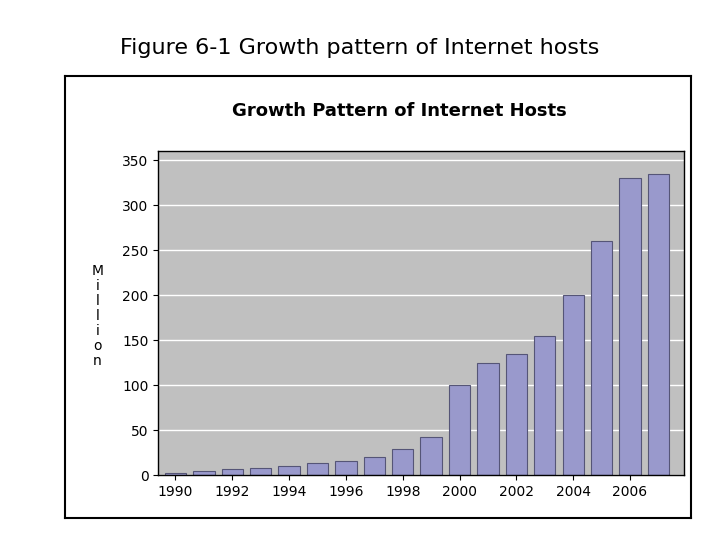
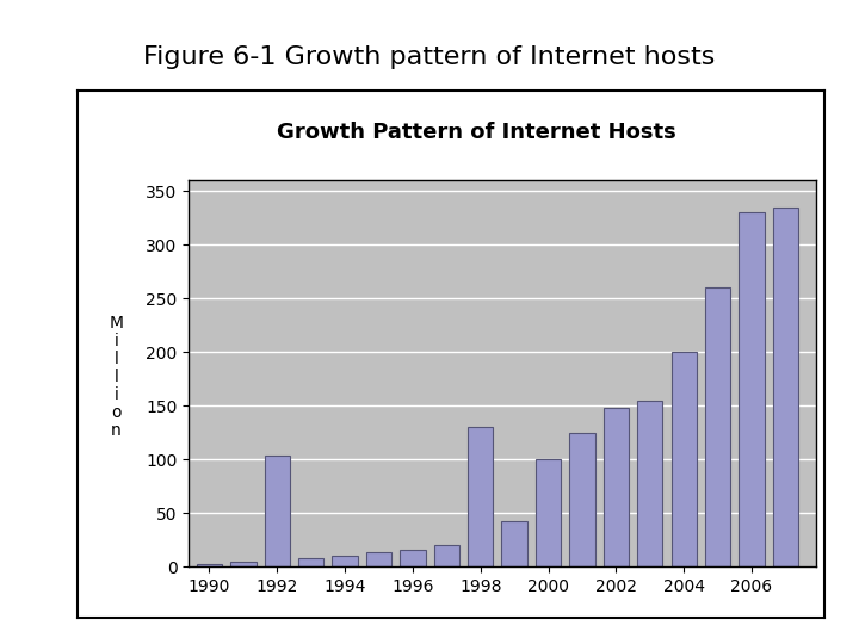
1992: 7 -> 104
1998: 29 -> 130
2002: 135 -> 148
